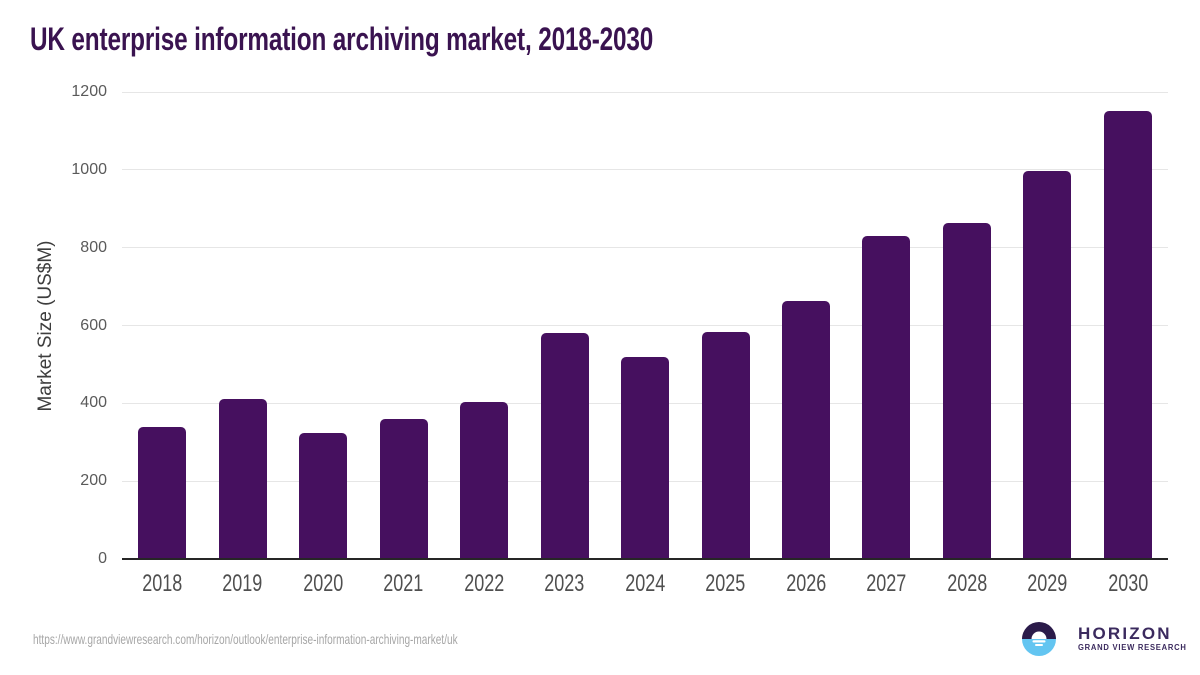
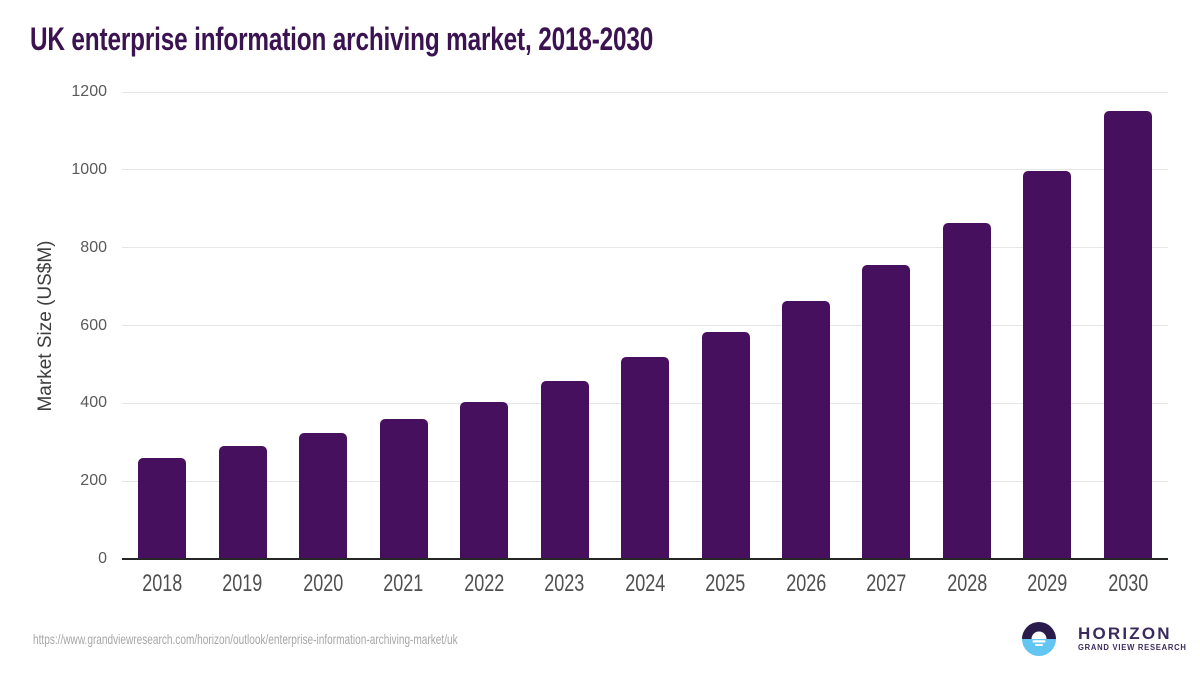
2018: 340 -> 260
2019: 410 -> 290
2023: 580 -> 460
2027: 830 -> 760
